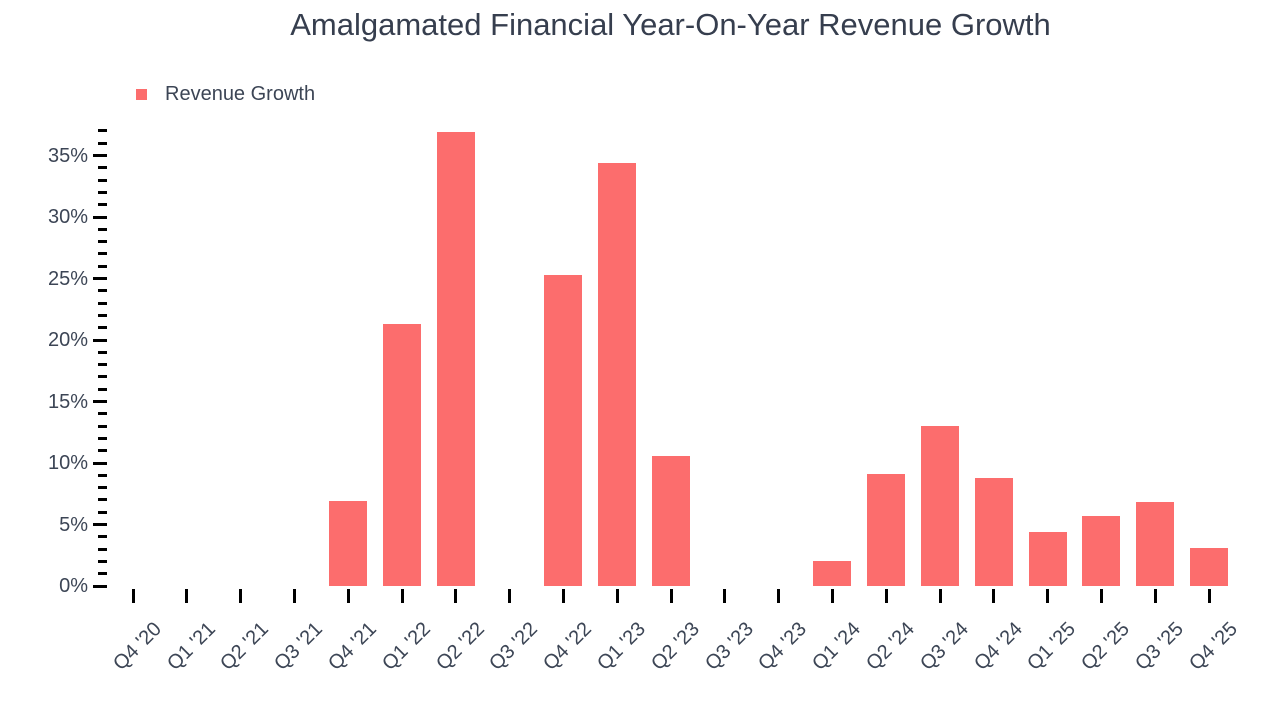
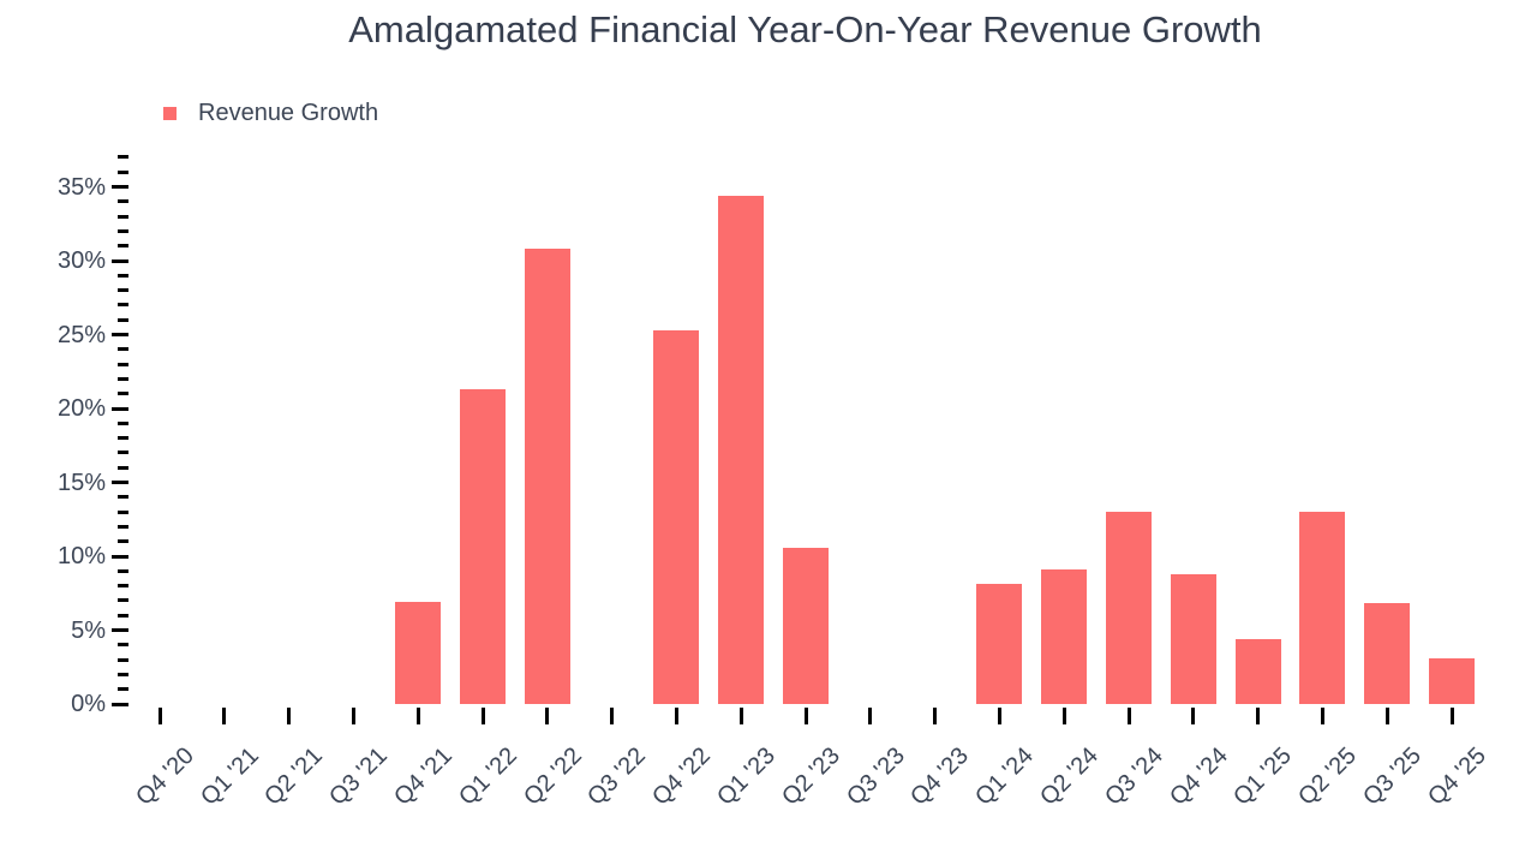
Q2 '22: 36.9% -> 30.8%
Q1 '24: 2.0% -> 8.1%
Q2 '25: 5.7% -> 13.0%
